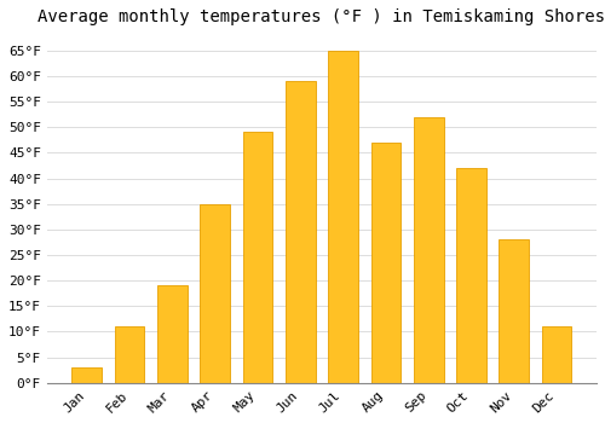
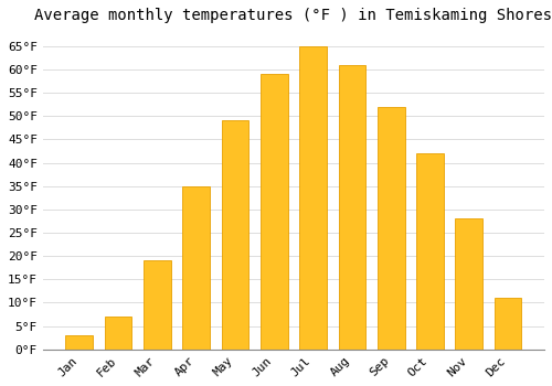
Feb: 11°F -> 7°F
Aug: 47°F -> 61°F
